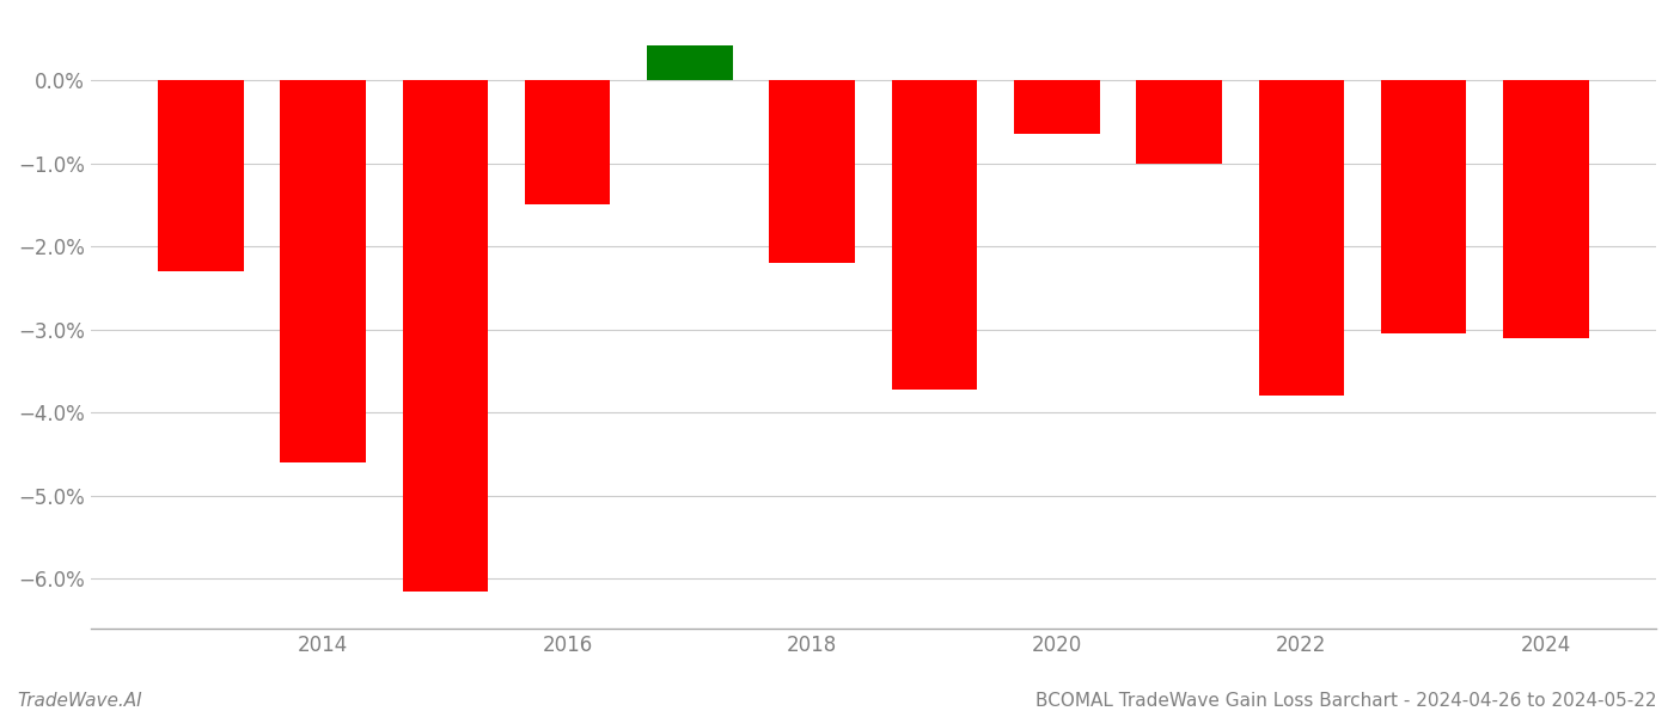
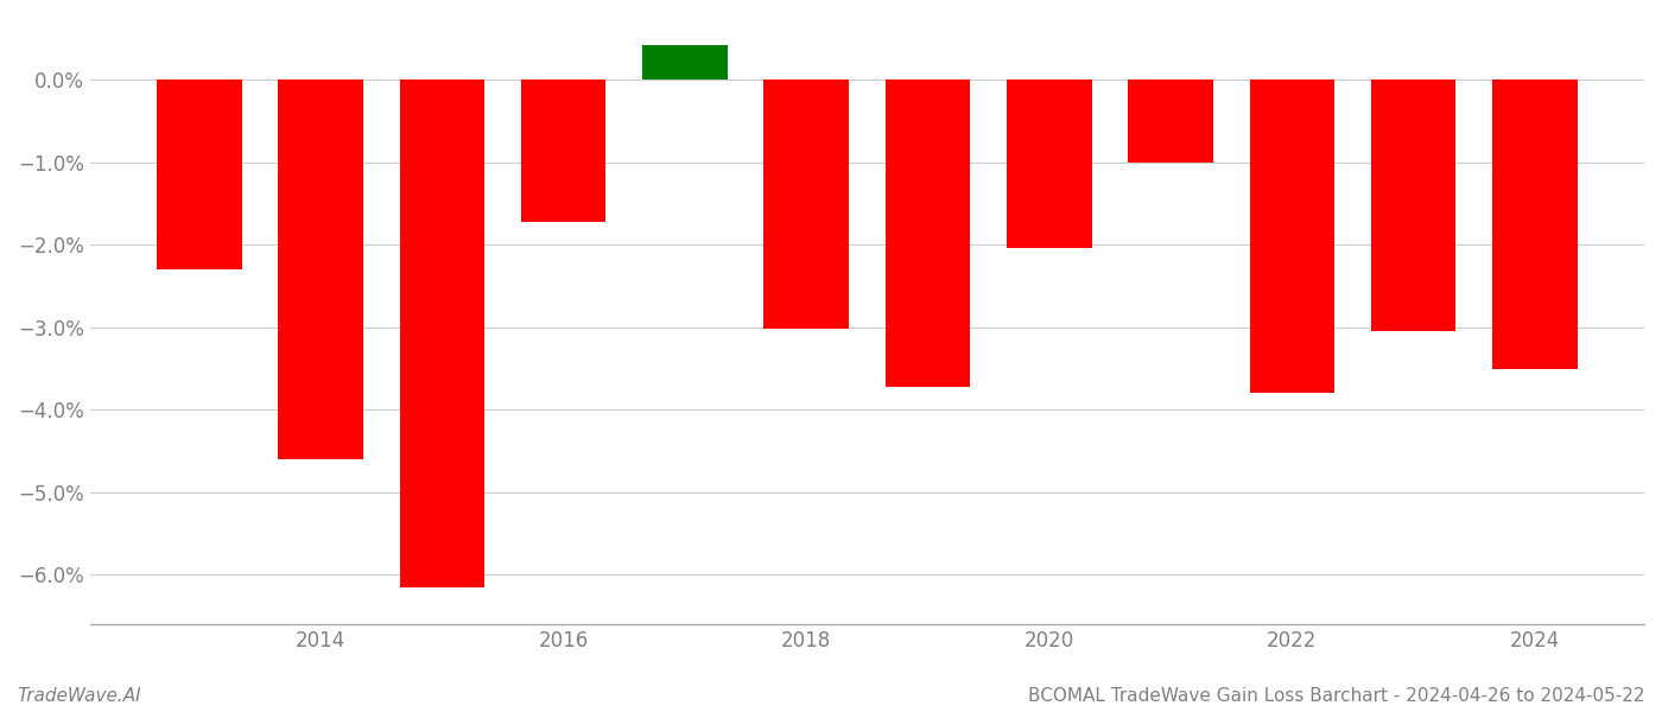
2016: -1.50% -> -1.72%
2018: -2.20% -> -3.02%
2020: -0.65% -> -2.04%
2024: -3.10% -> -3.50%
